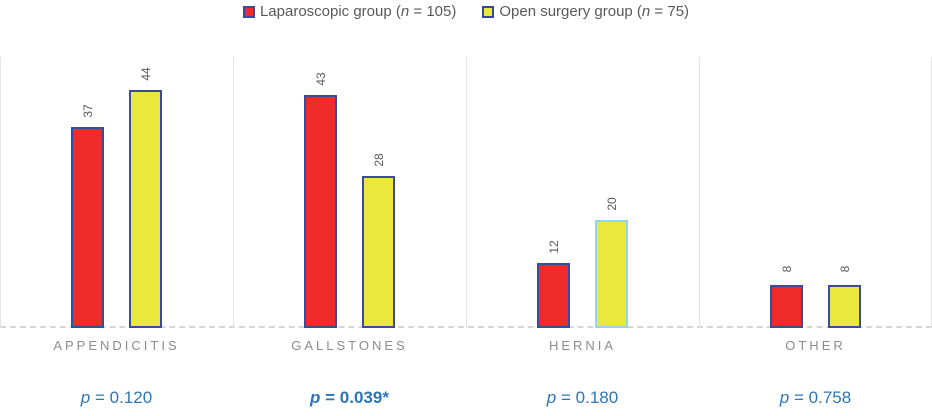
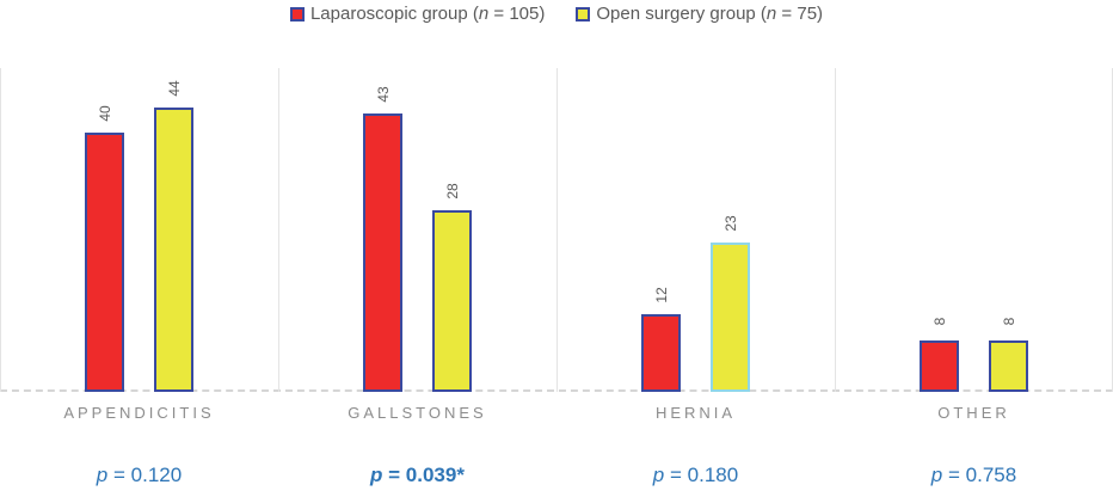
Laparoscopic group (n = 105)/APPENDICITIS: 37 -> 40
Open surgery group (n = 75)/HERNIA: 20 -> 23
